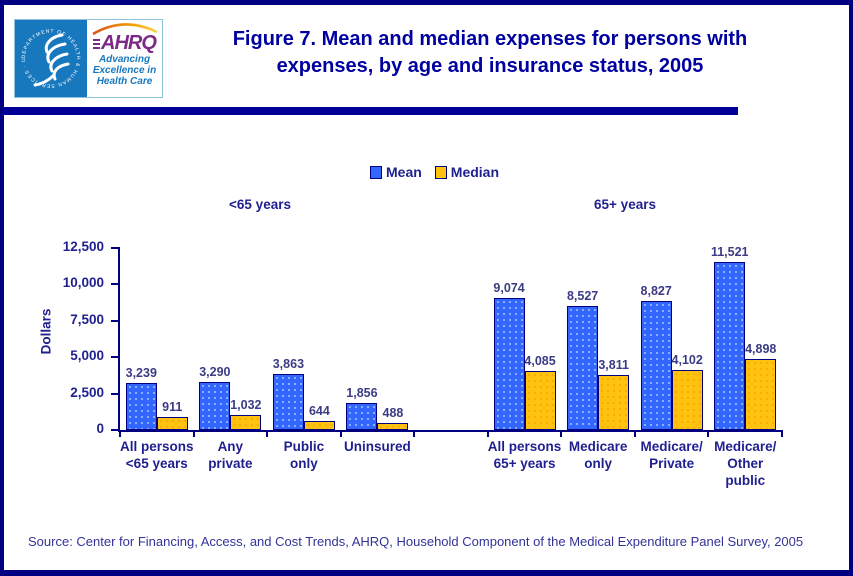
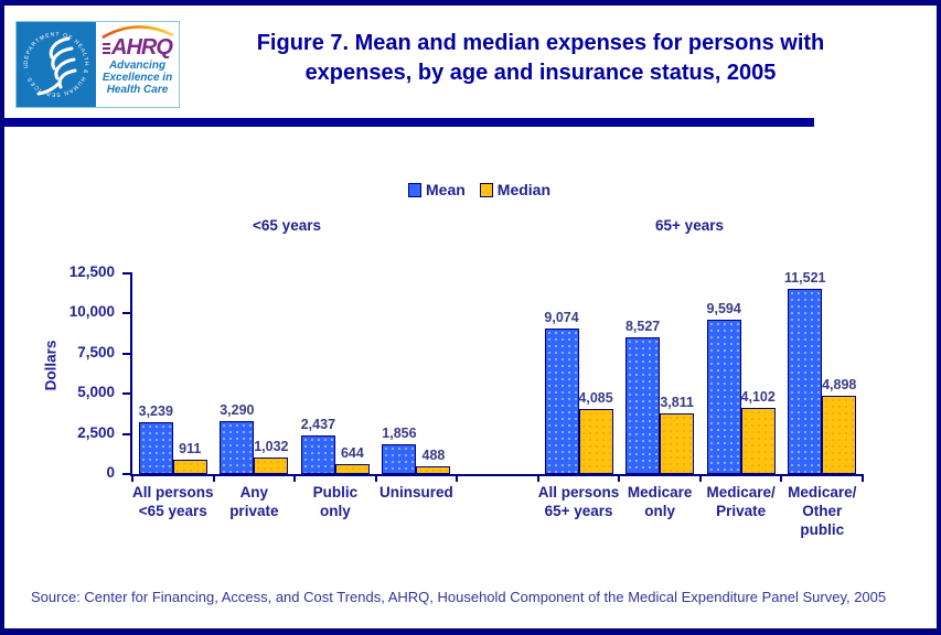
Mean/Public only: 3,863 -> 2,437
Mean/Medicare/Private: 8,827 -> 9,594
